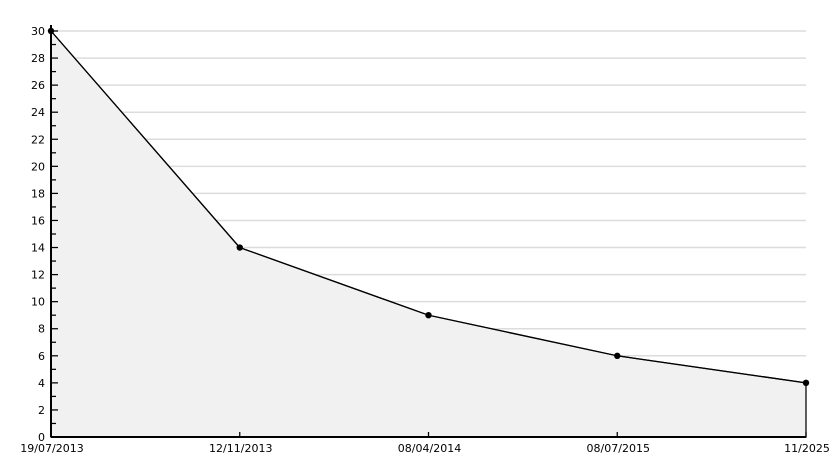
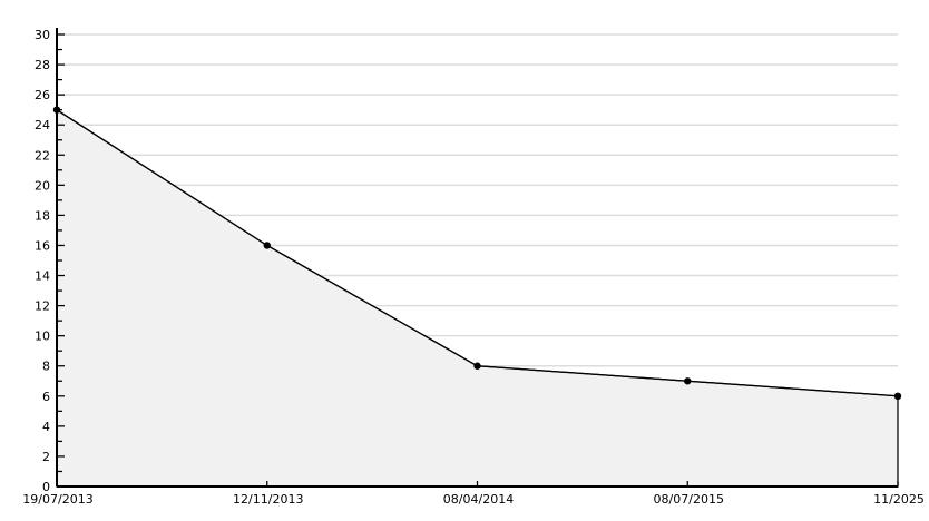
19/07/2013: 30 -> 25
12/11/2013: 14 -> 16
08/04/2014: 9 -> 8
08/07/2015: 6 -> 7
11/2025: 4 -> 6
